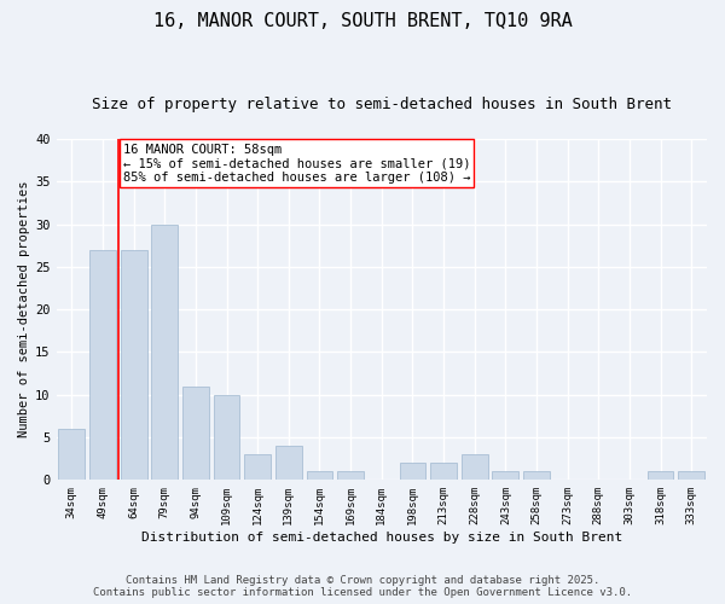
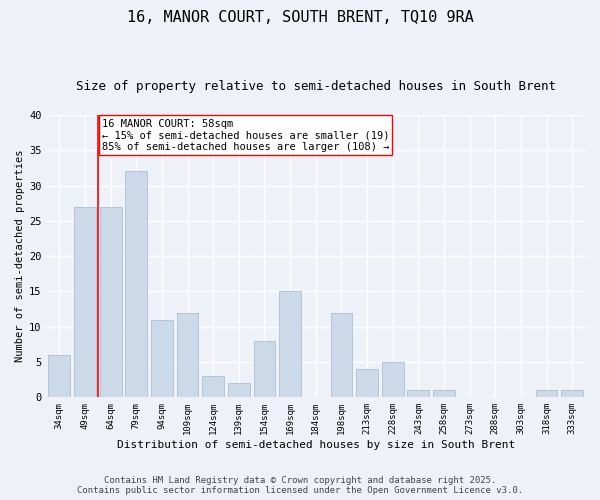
79sqm: 30 -> 32
109sqm: 10 -> 12
139sqm: 4 -> 2
154sqm: 1 -> 8
169sqm: 1 -> 15
198sqm: 2 -> 12
213sqm: 2 -> 4
228sqm: 3 -> 5
